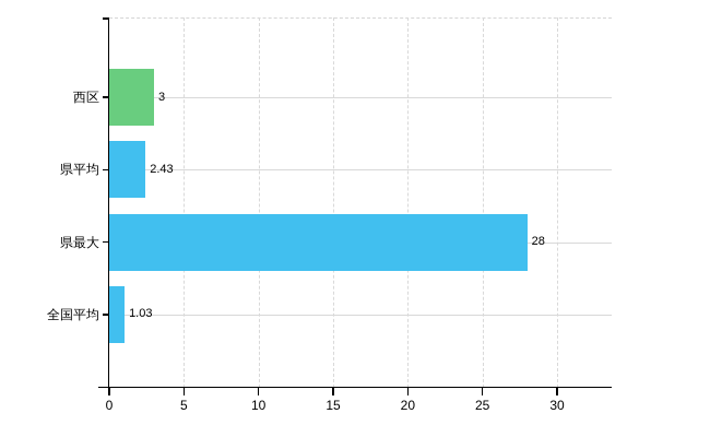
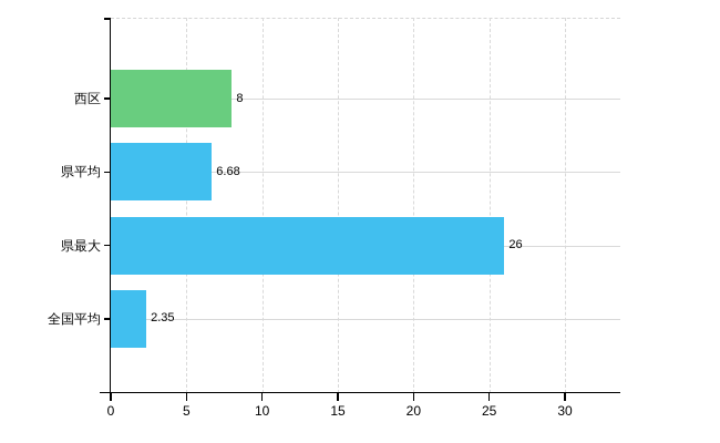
西区: 3 -> 8
県平均: 2.43 -> 6.68
県最大: 28 -> 26
全国平均: 1.03 -> 2.35
